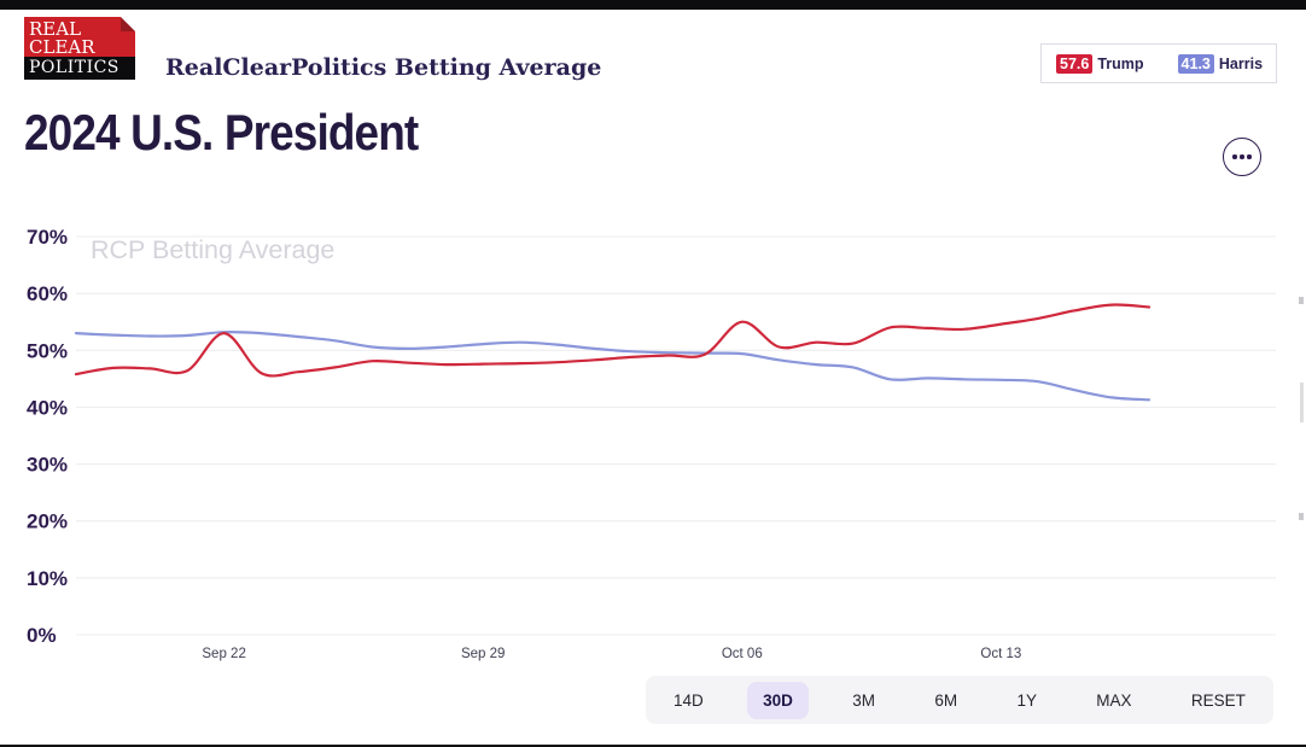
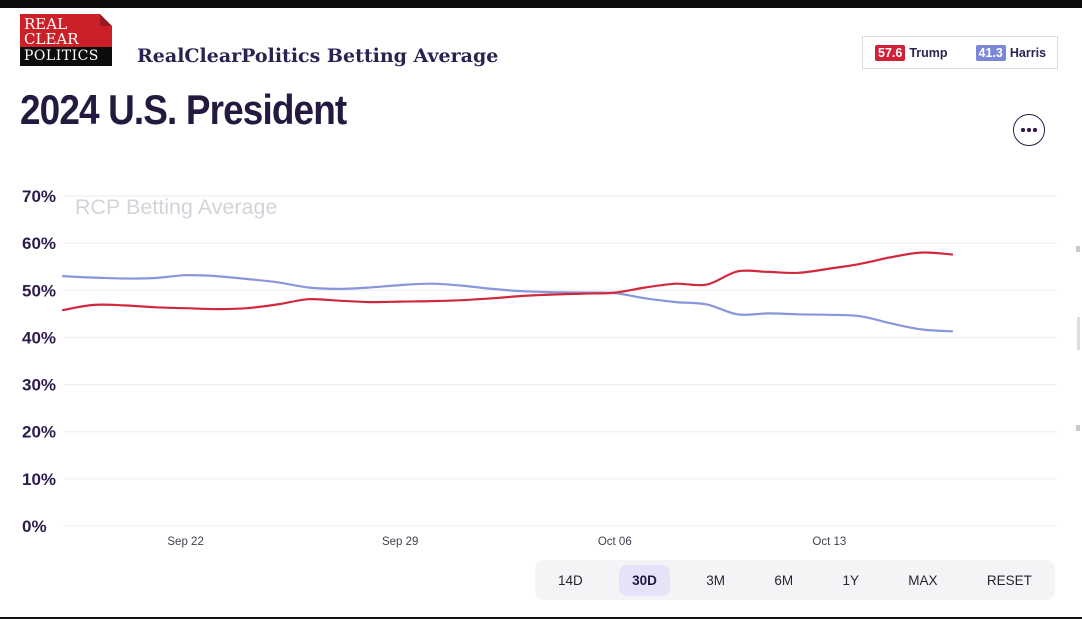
Trump/Sep 22: 53% -> 46%
Trump/Oct 06: 55% -> 50%
